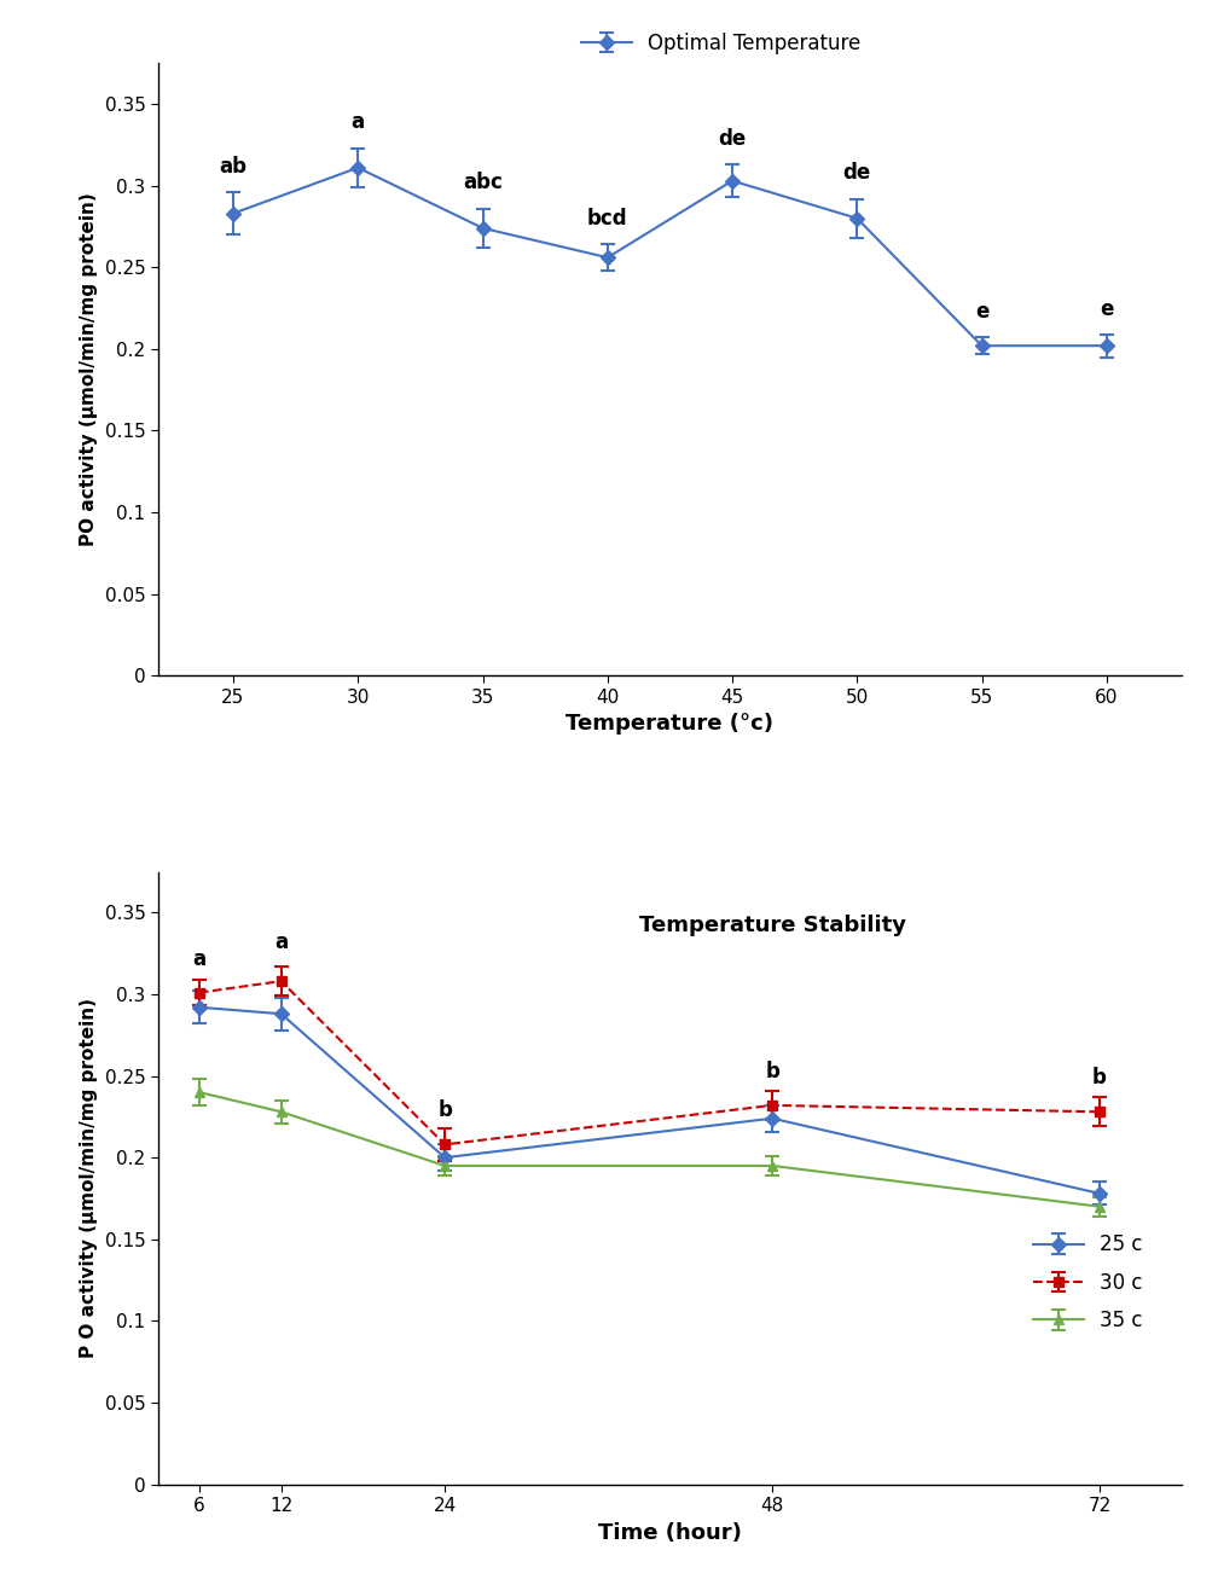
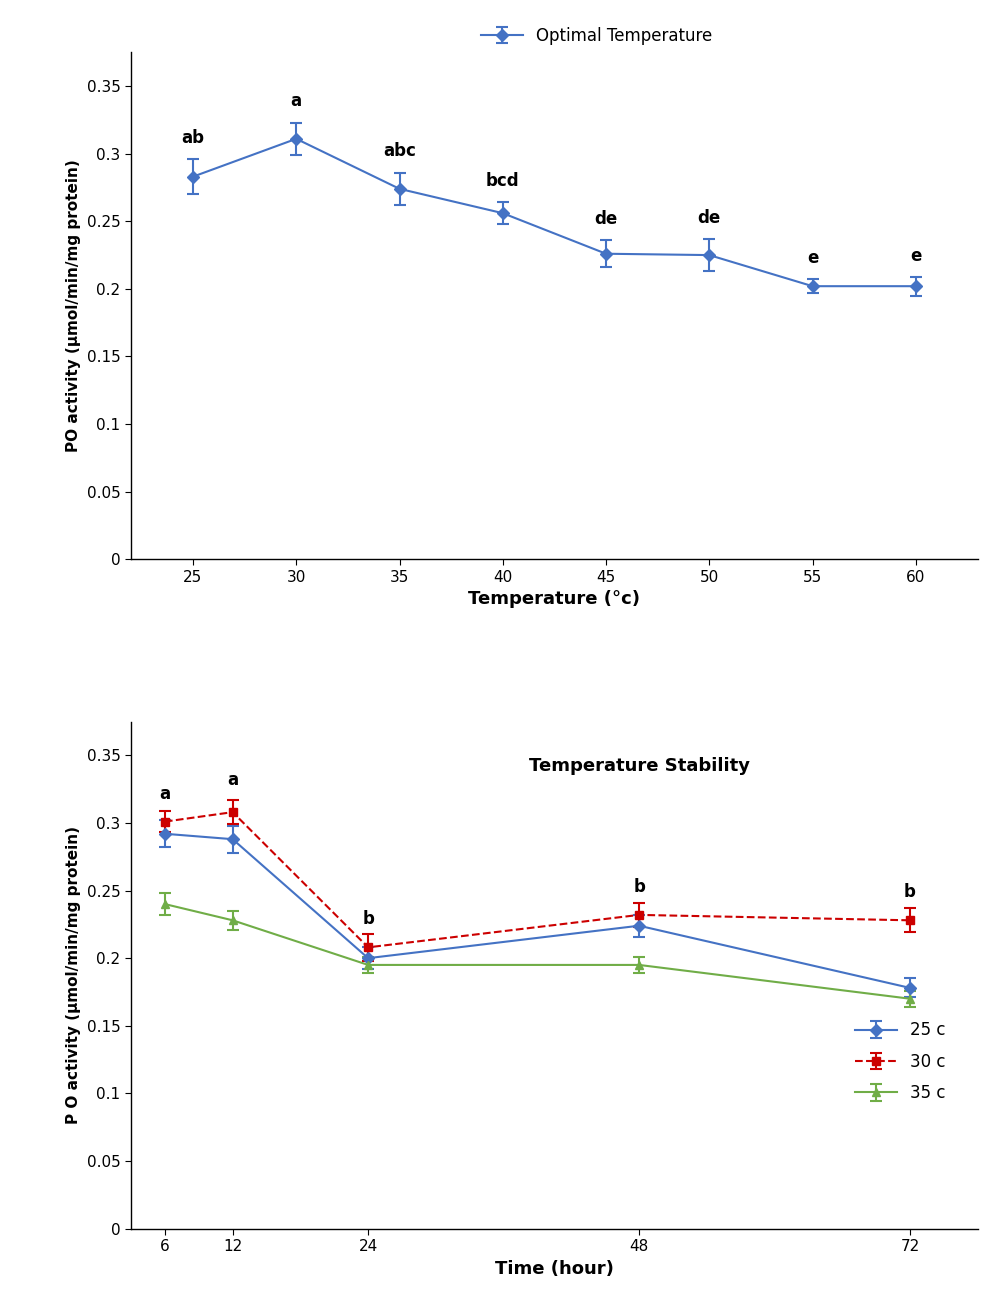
45: 0.303 -> 0.226
50: 0.280 -> 0.225
